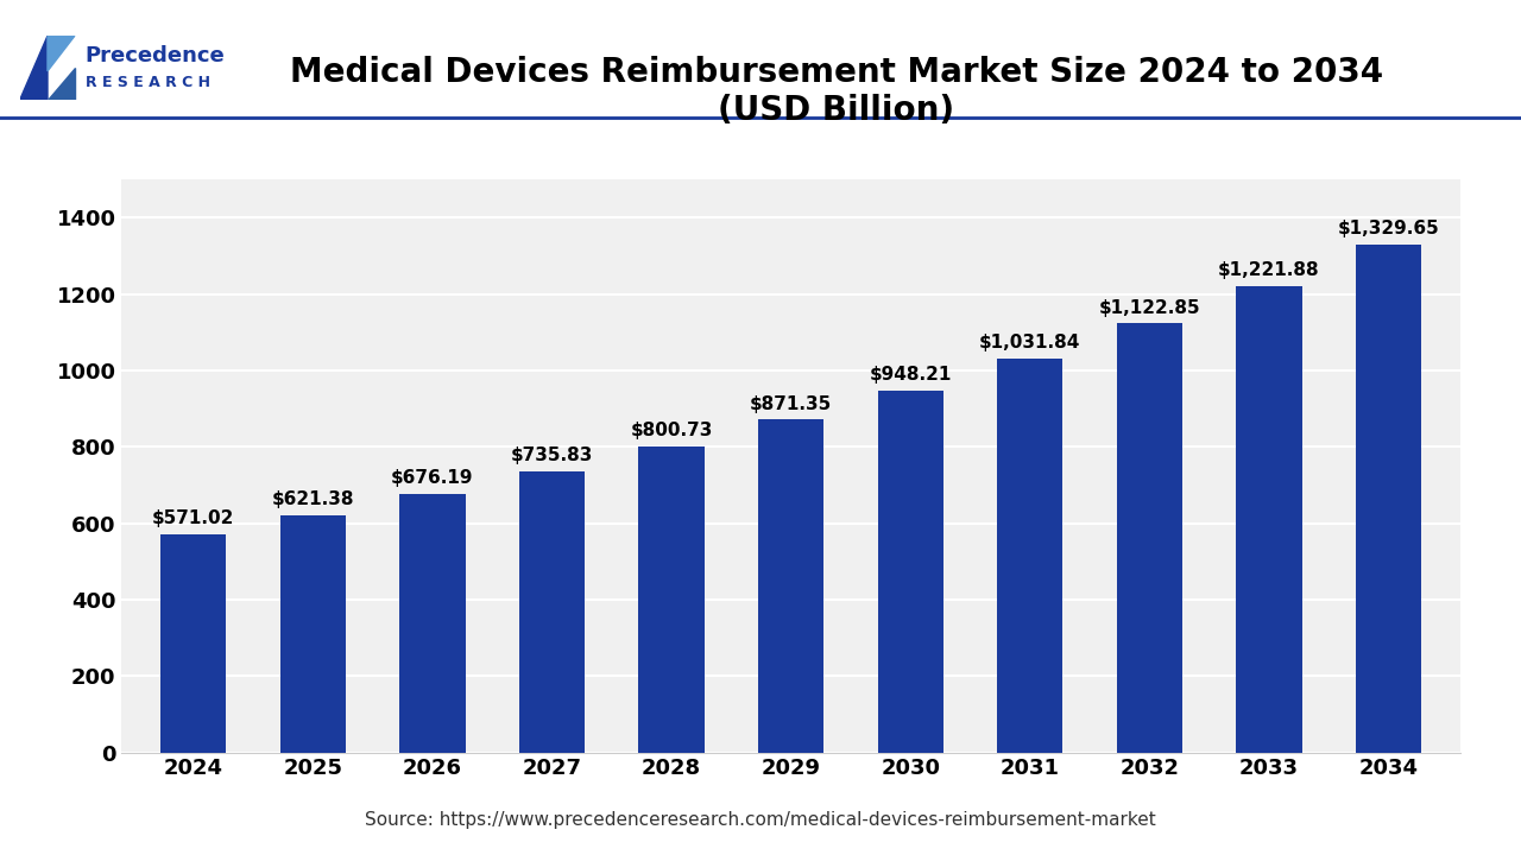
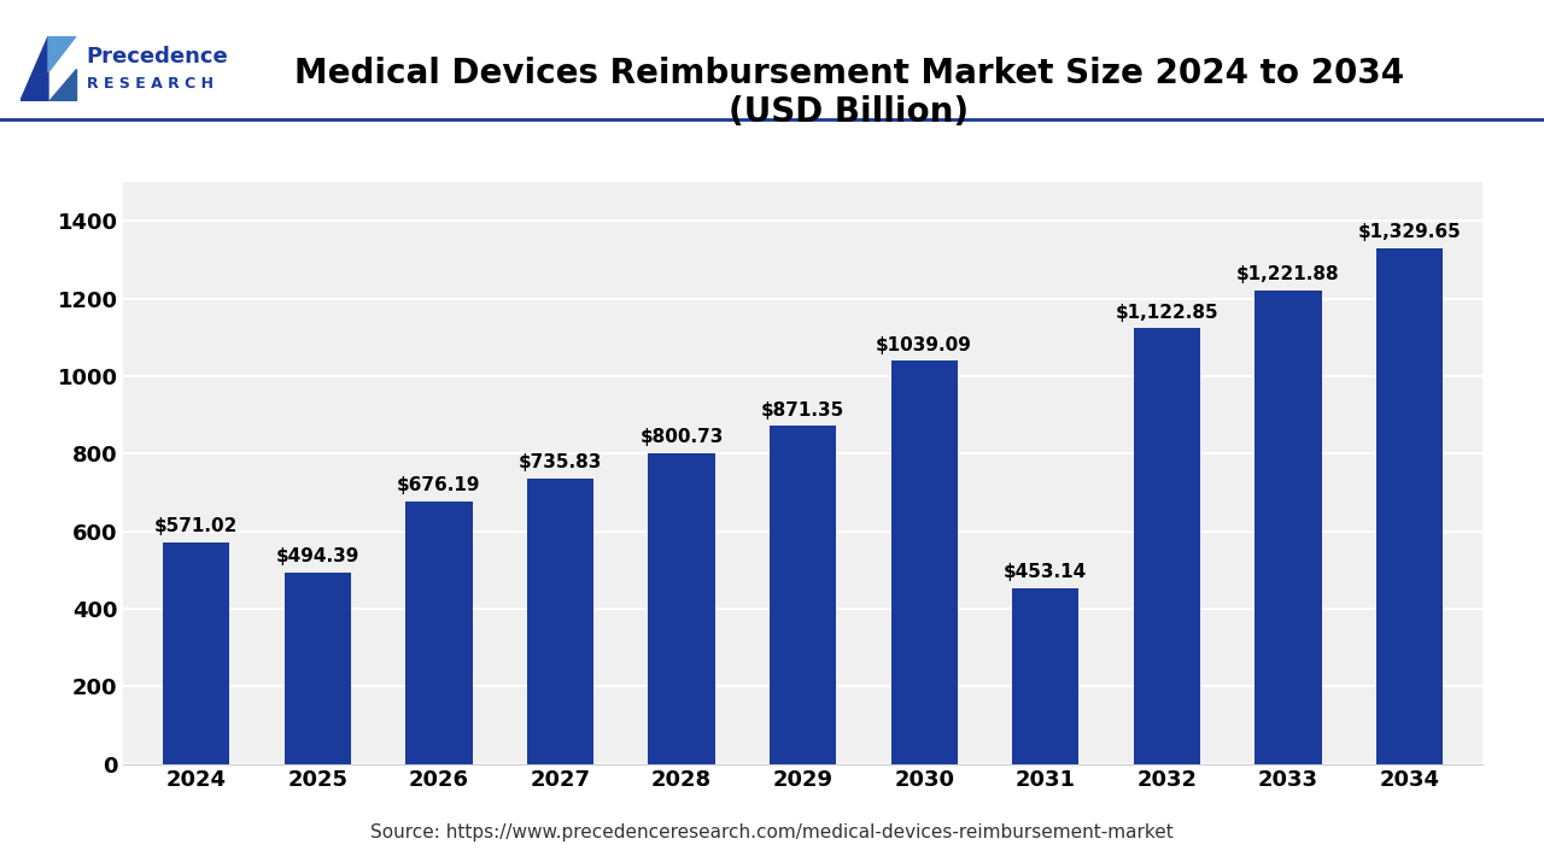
2025: $621.38 -> $494.39
2030: $948.21 -> $1039.09
2031: $1,031.84 -> $453.14
